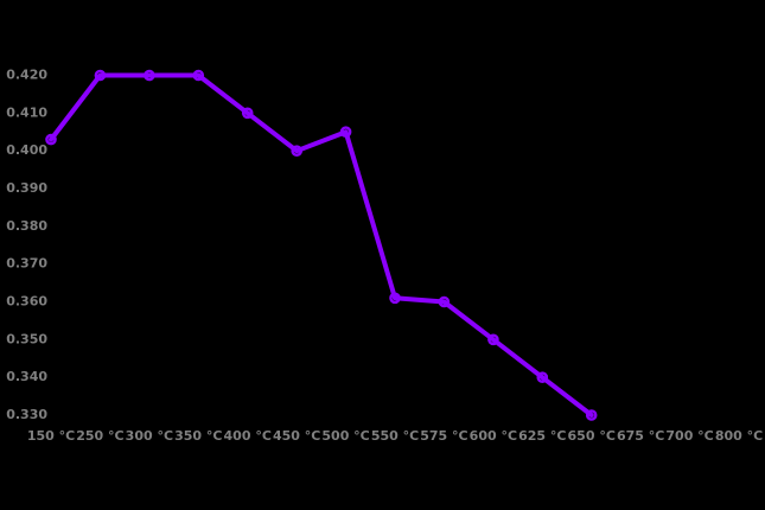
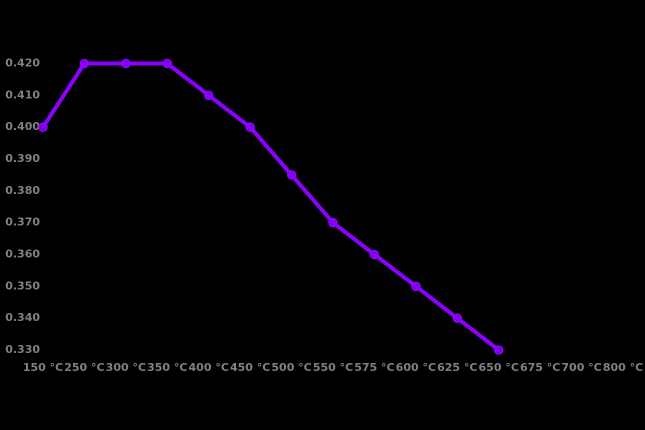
150 °C: 0.403 -> 0.400
500 °C: 0.405 -> 0.385
550 °C: 0.361 -> 0.370
